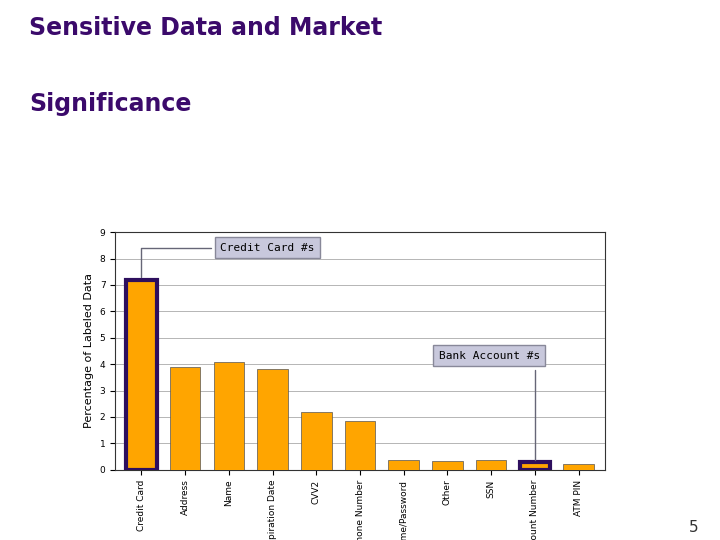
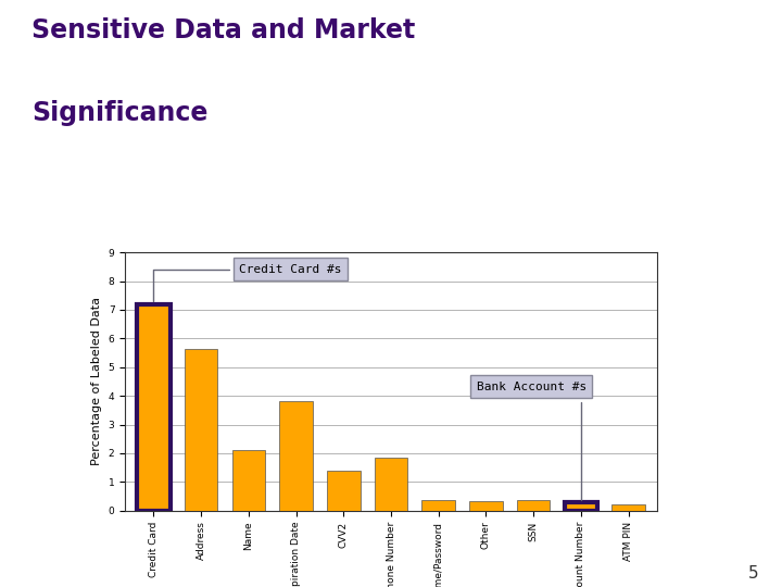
Address: 3.90 -> 5.65
Name: 4.10 -> 2.10
CVV2: 2.20 -> 1.40
